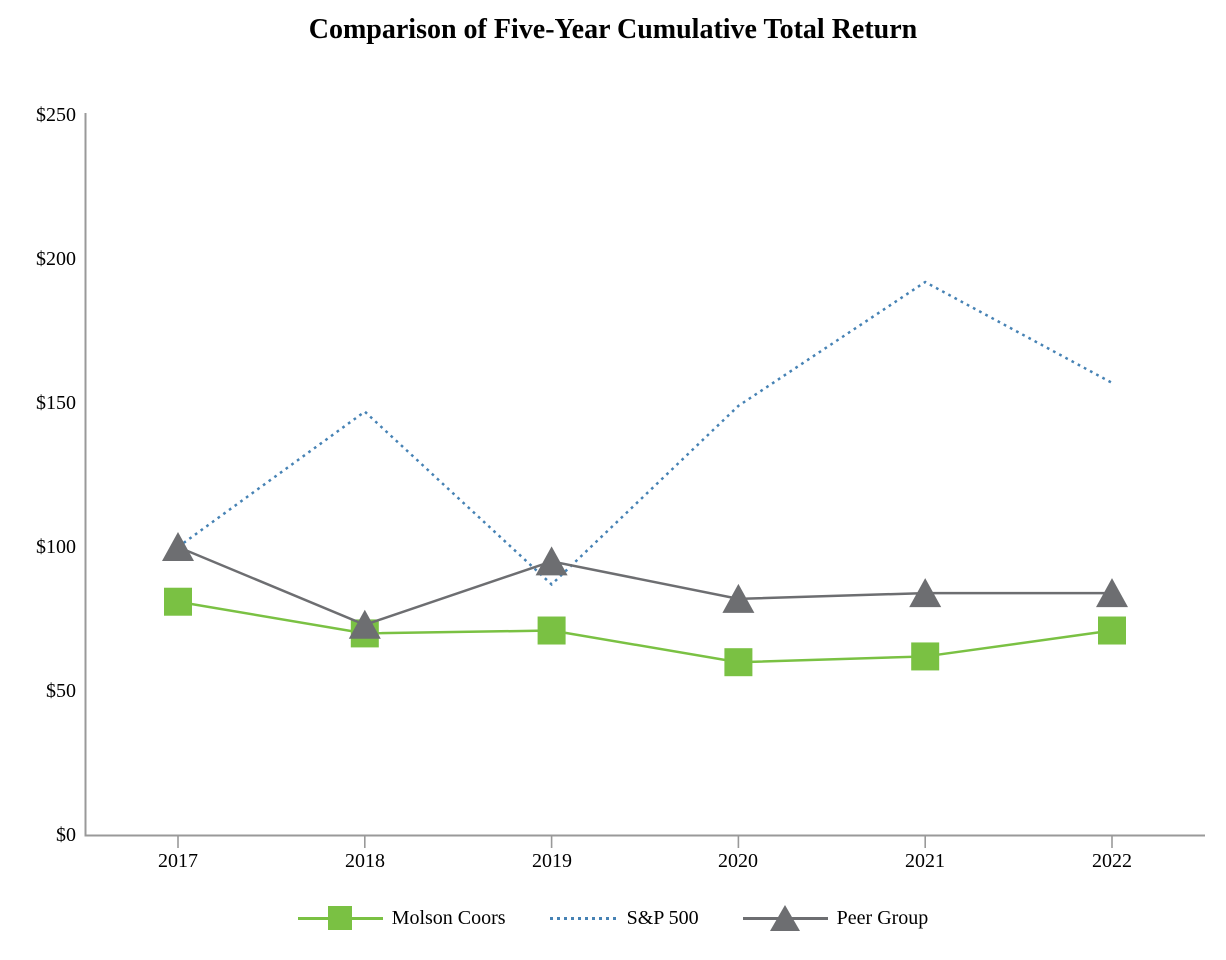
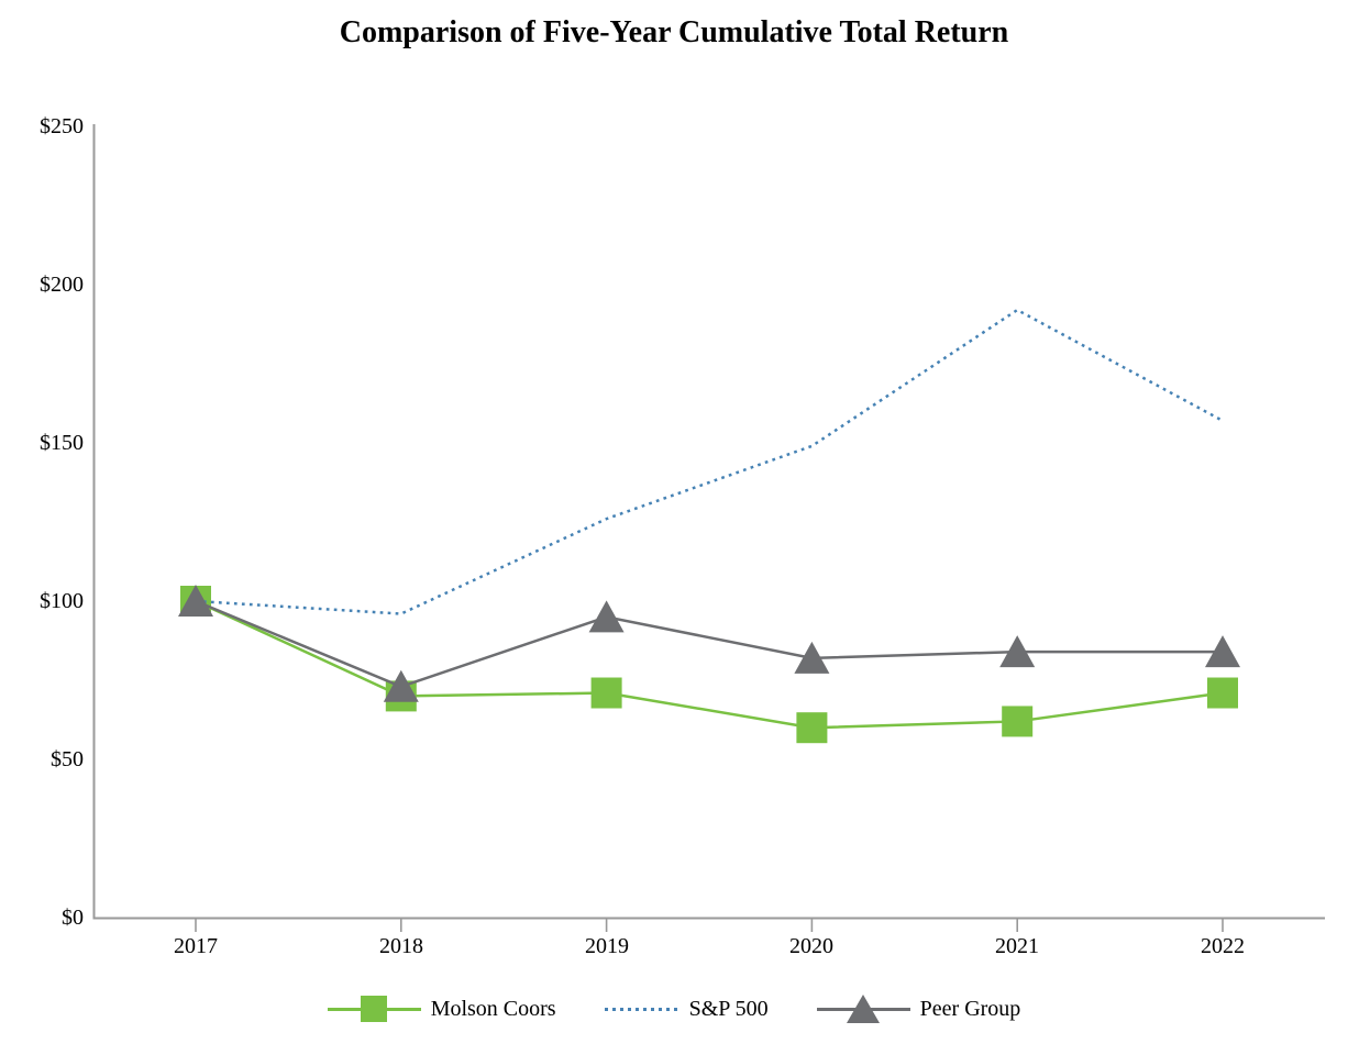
Molson Coors/2017: $81 -> $100
S&P 500/2018: $147 -> $96
S&P 500/2019: $87 -> $126
